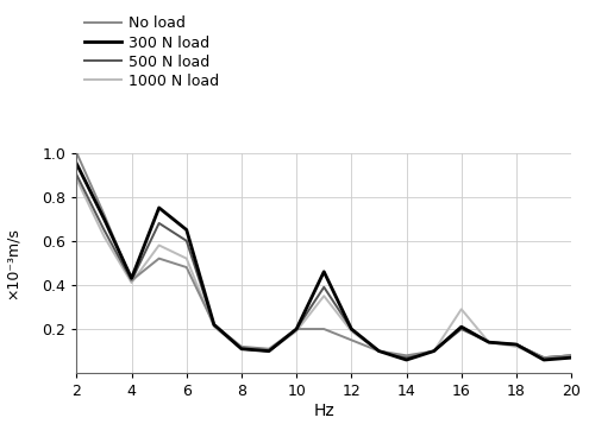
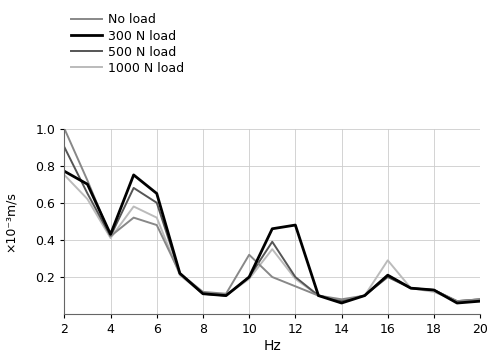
300 N load/2: 0.95 -> 0.77
1000 N load/2: 0.88 -> 0.75
No load/10: 0.20 -> 0.32
300 N load/12: 0.20 -> 0.48
